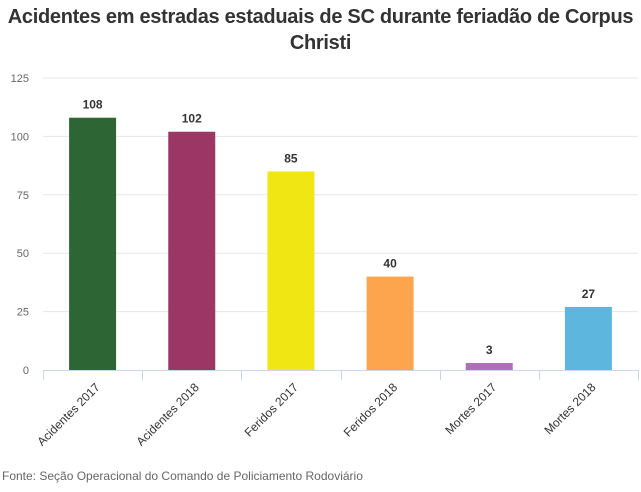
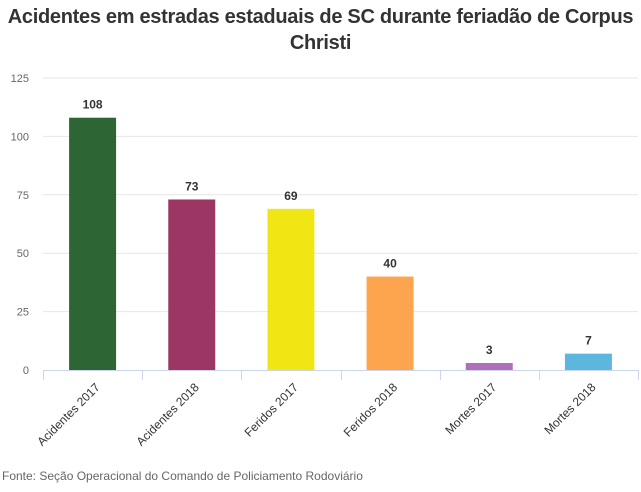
Acidentes 2018: 102 -> 73
Feridos 2017: 85 -> 69
Mortes 2018: 27 -> 7
